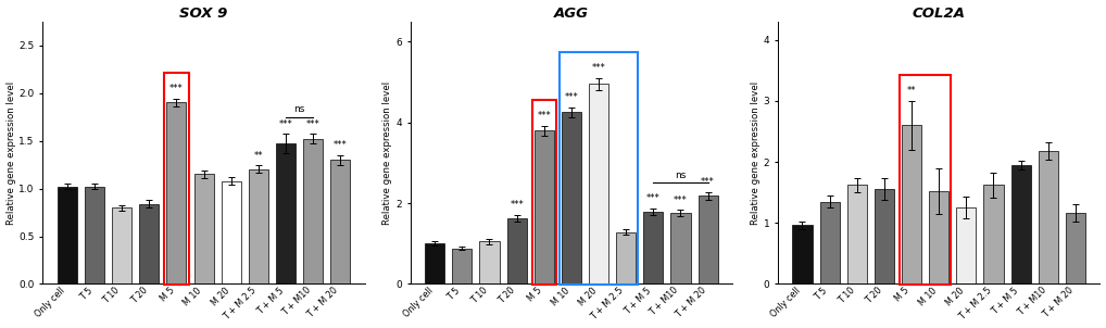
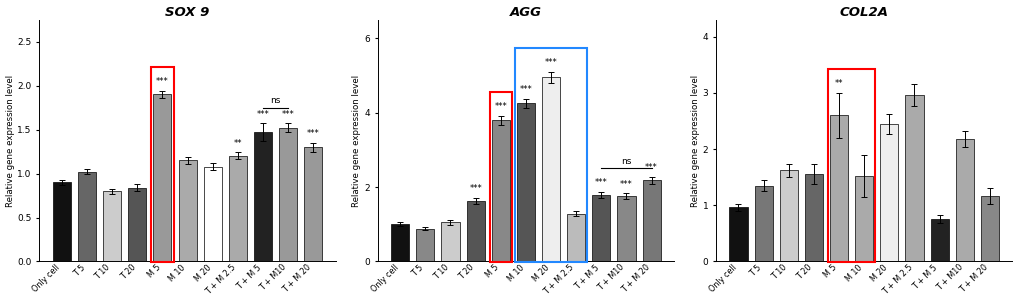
SOX 9/Only cell: 1.02 -> 0.90
COL2A/M 20: 1.25 -> 2.44
COL2A/T + M 2.5: 1.62 -> 2.96
COL2A/T + M 5: 1.95 -> 0.76
